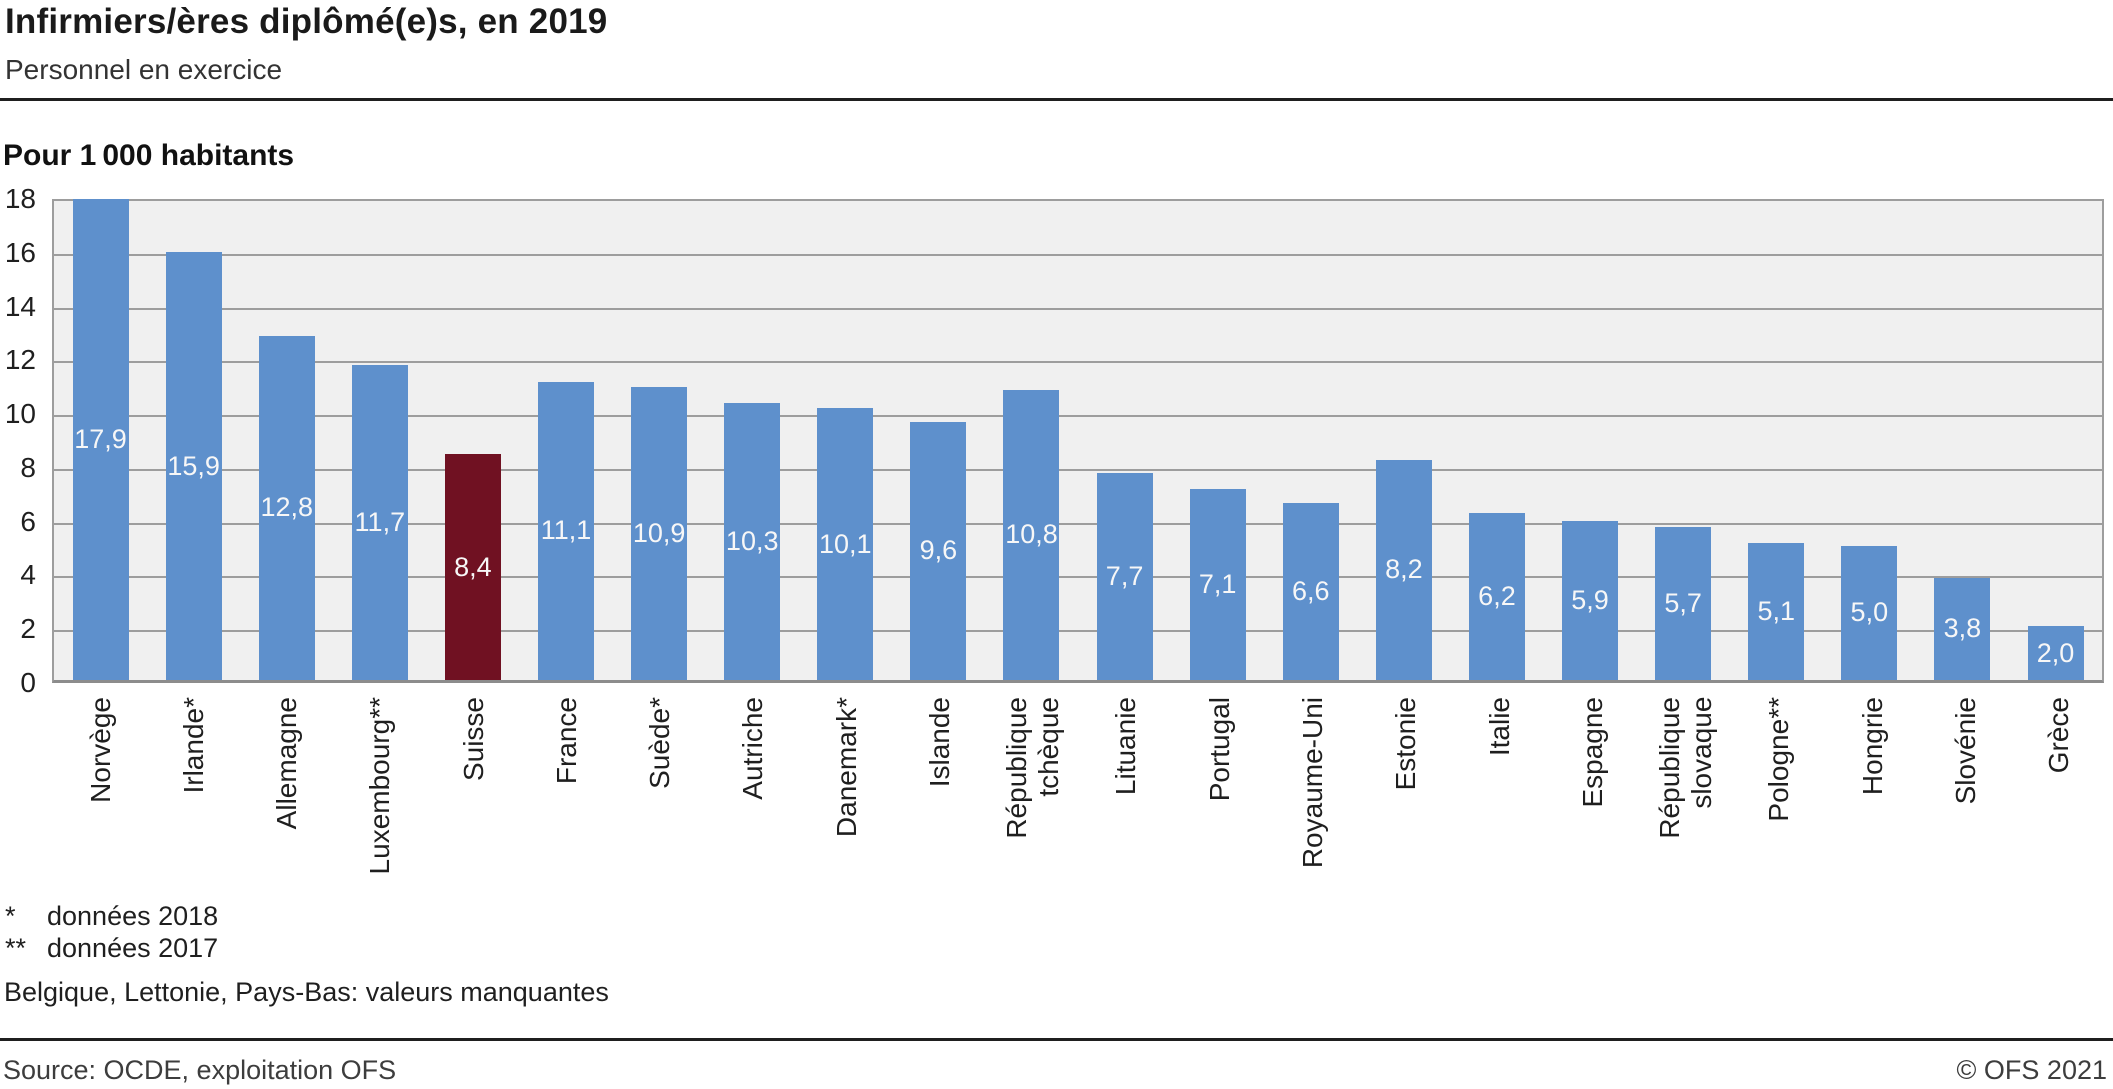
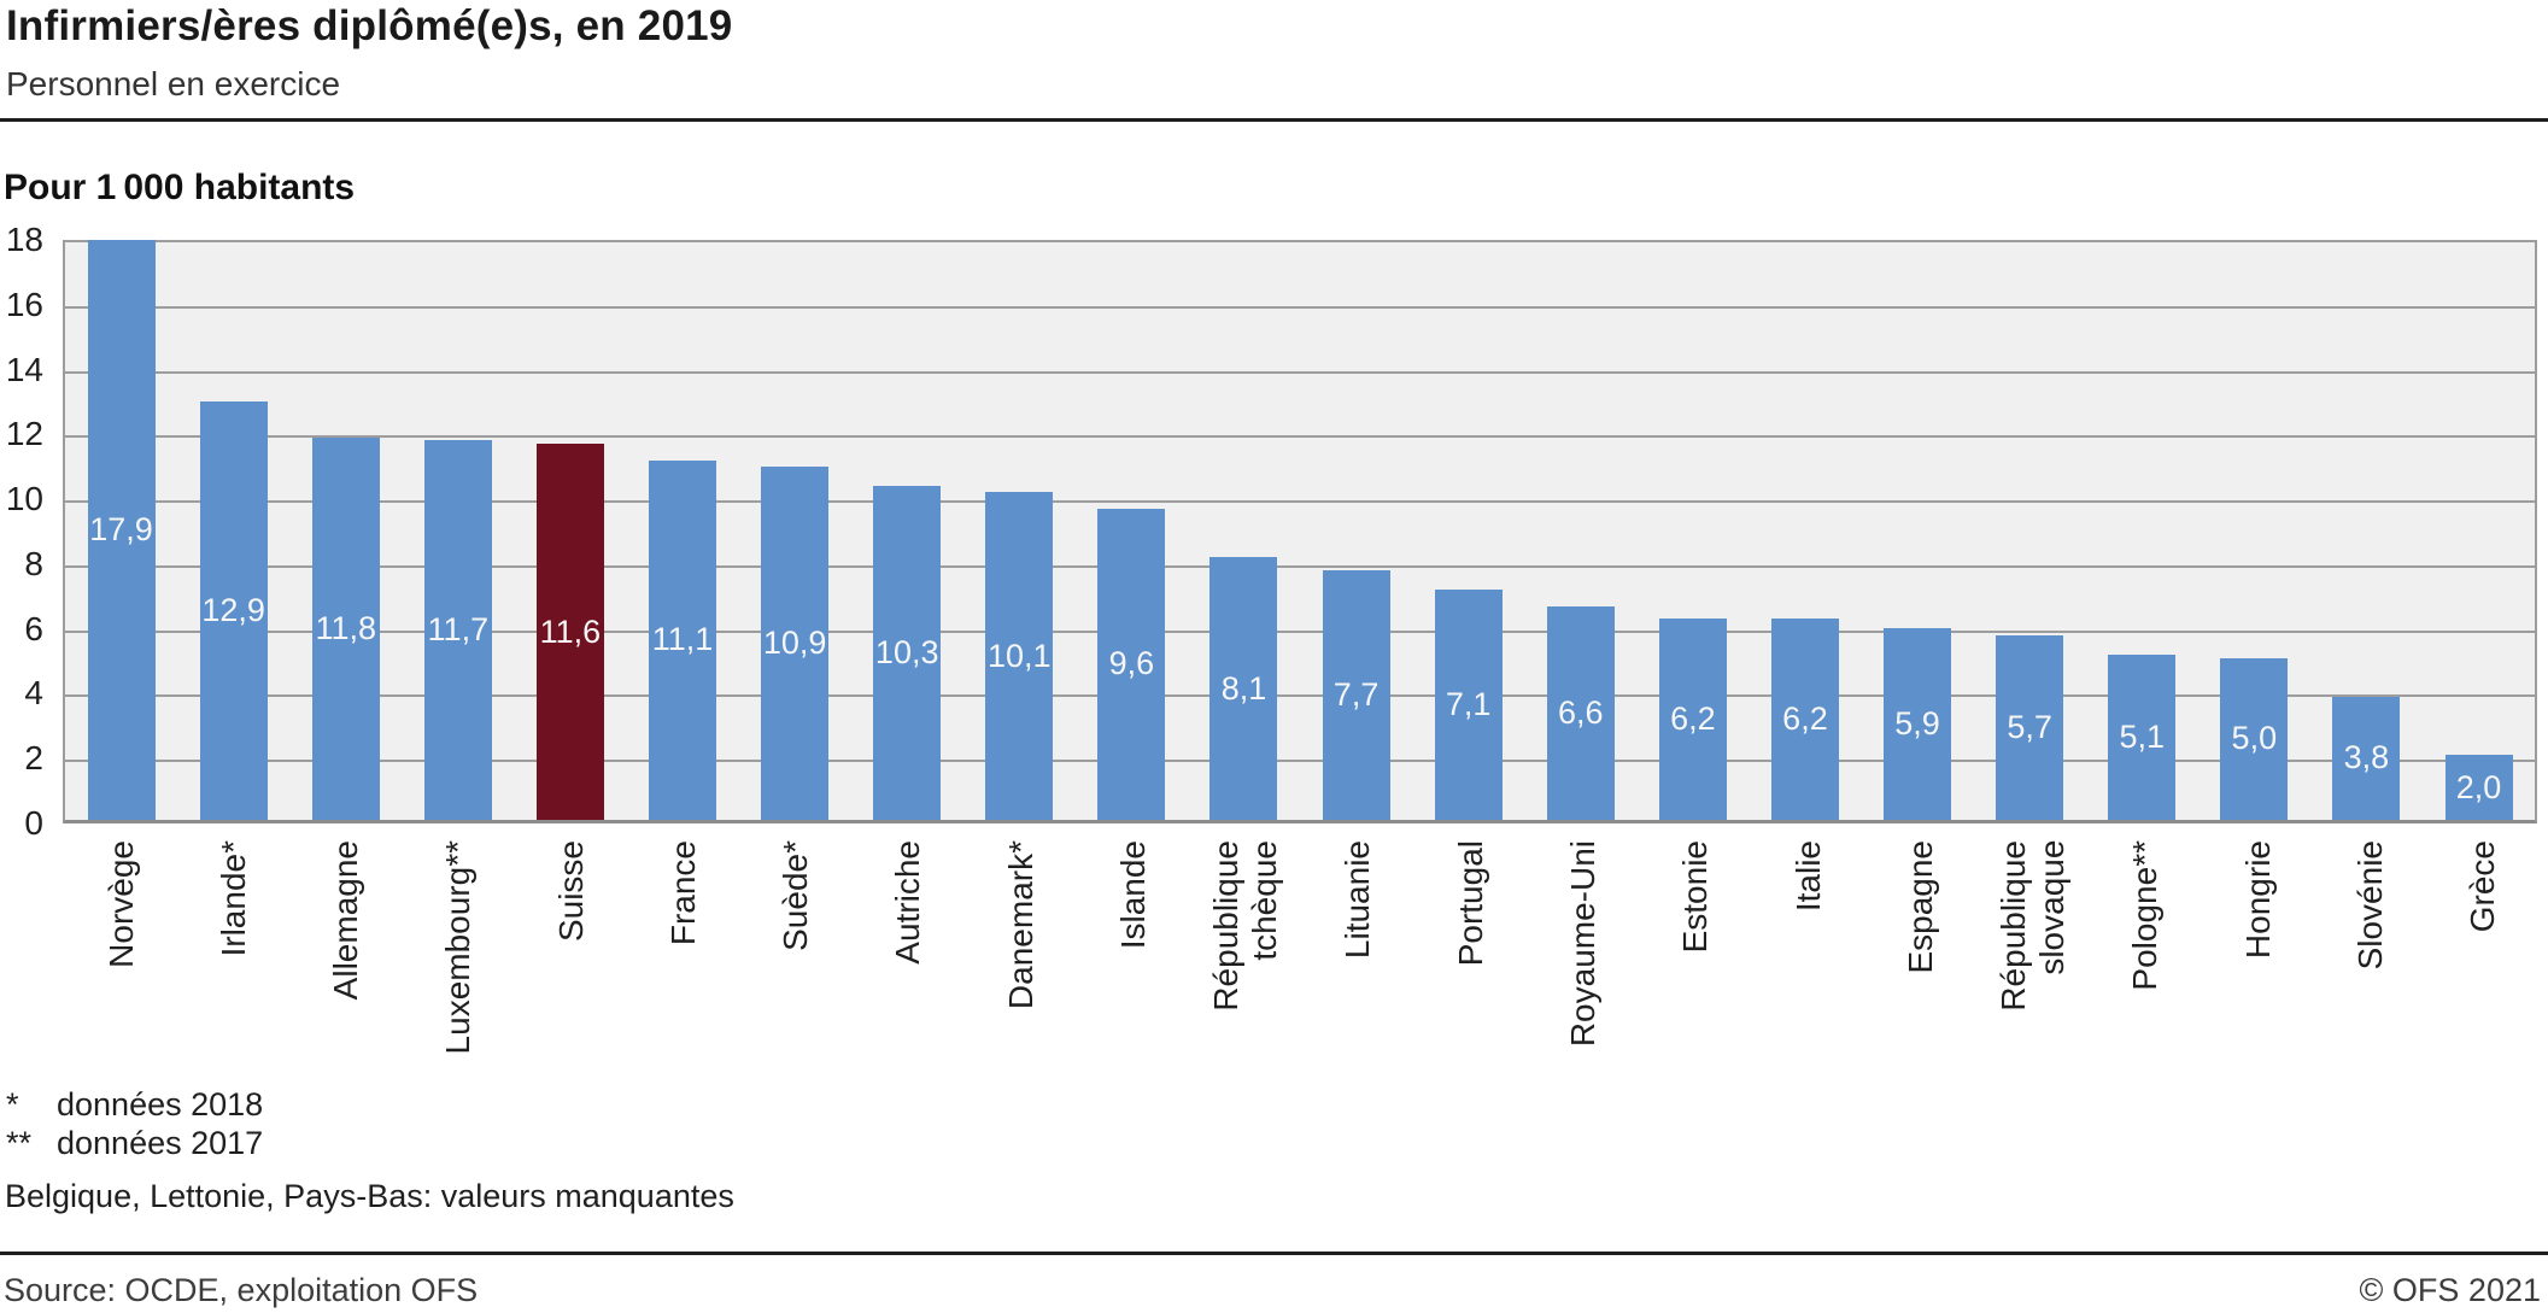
Irlande*: 15,9 -> 12,9
Allemagne: 12,8 -> 11,8
Suisse: 8,4 -> 11,6
République tchèque: 10,8 -> 8,1
Estonie: 8,2 -> 6,2
